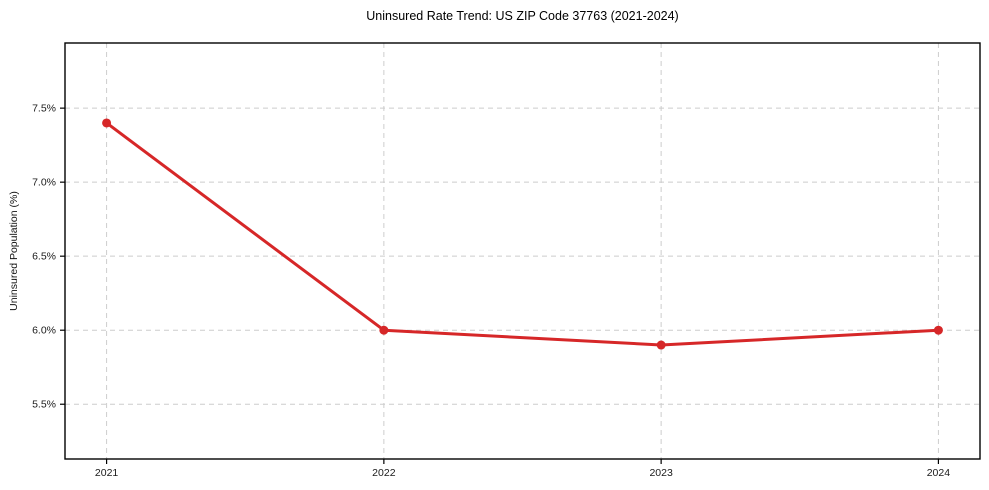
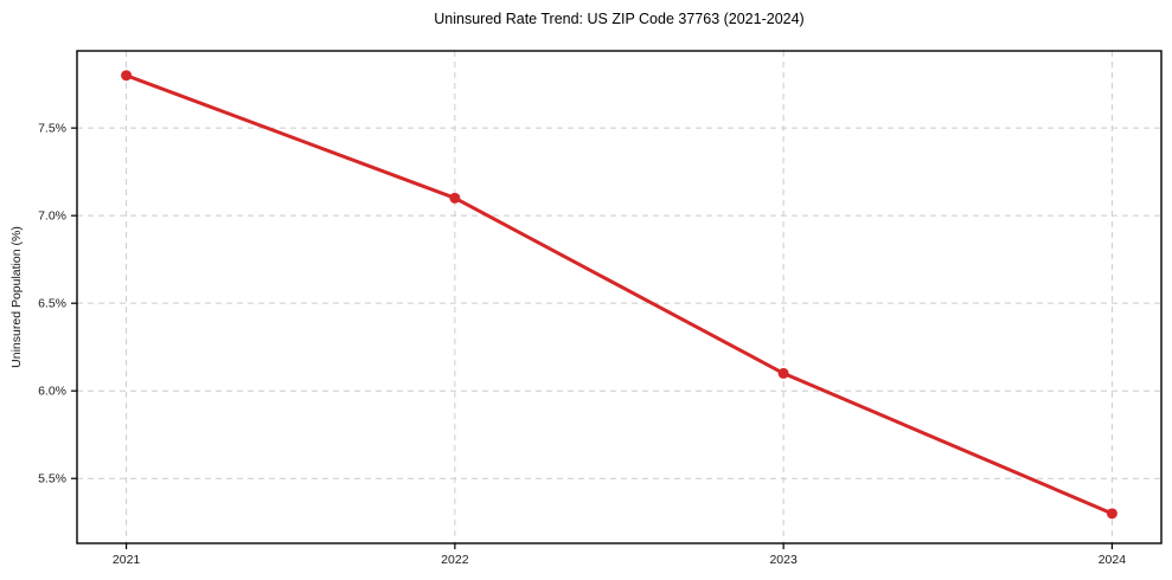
2021: 7.4% -> 7.8%
2022: 6.0% -> 7.1%
2023: 5.9% -> 6.1%
2024: 6.0% -> 5.3%
